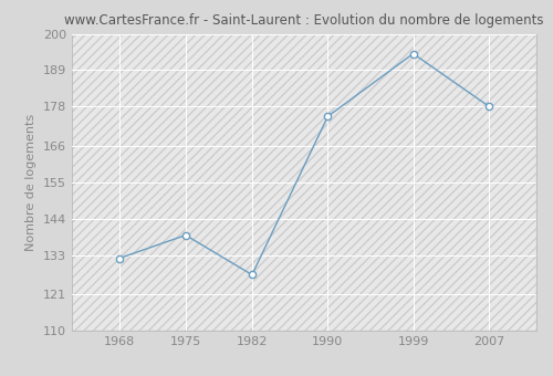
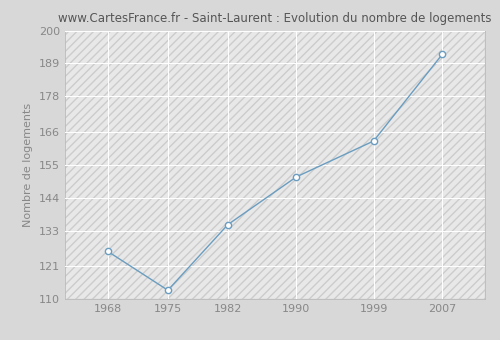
1968: 132 -> 126
1975: 139 -> 113
1982: 127 -> 135
1990: 175 -> 151
1999: 194 -> 163
2007: 178 -> 192
